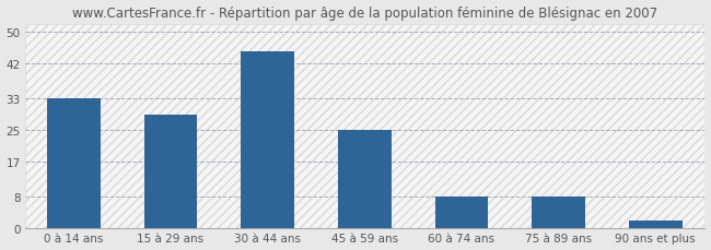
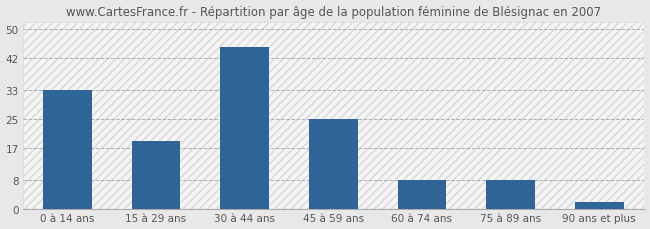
15 à 29 ans: 29 -> 19
